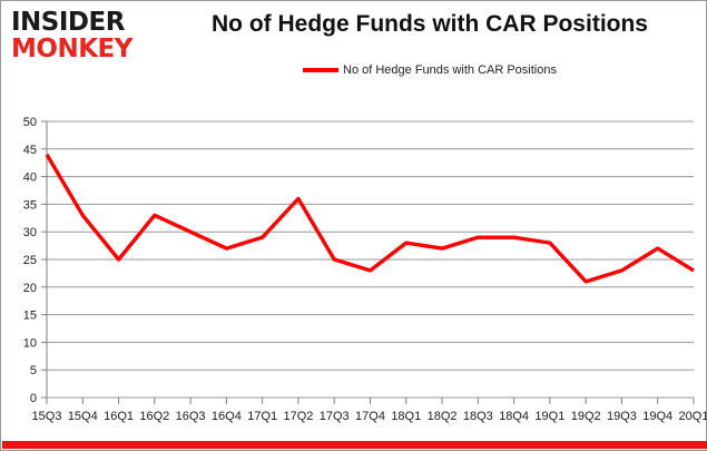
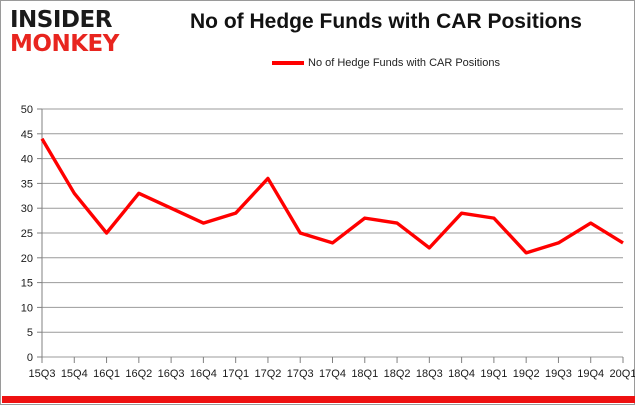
18Q3: 29 -> 22
